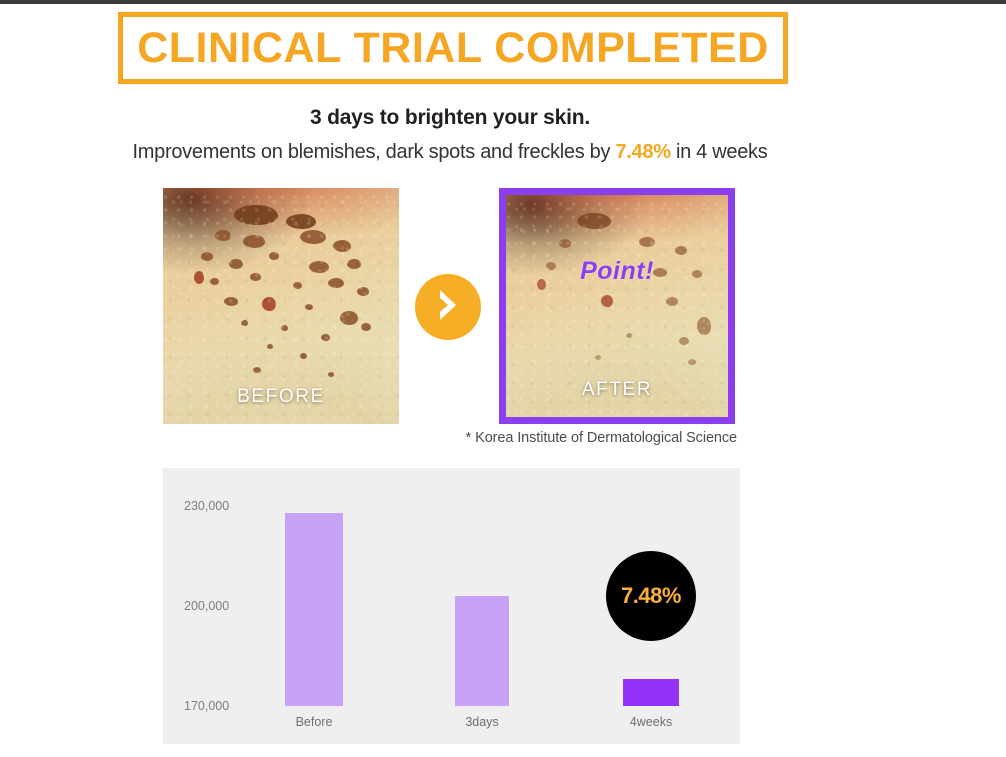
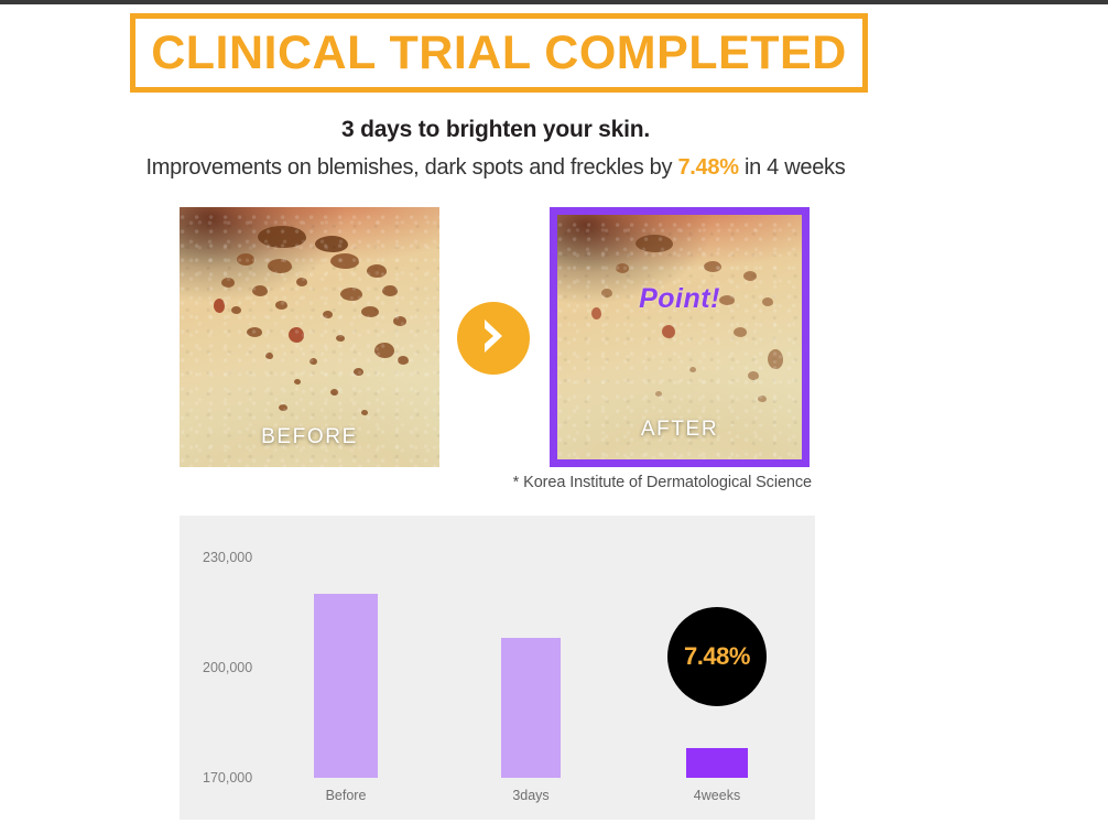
Before: 228000 -> 220000
3days: 203000 -> 208000
